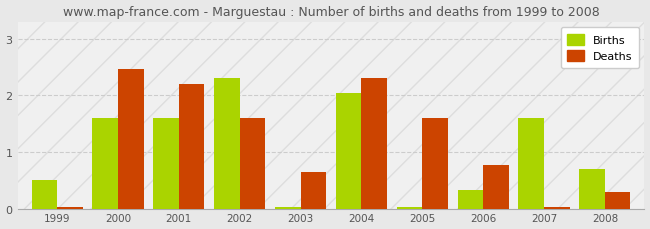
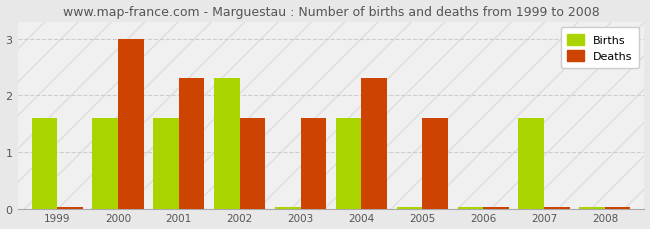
Births/1999: 0.50 -> 1.60
Deaths/2000: 2.46 -> 3.00
Deaths/2001: 2.20 -> 2.30
Deaths/2003: 0.64 -> 1.60
Births/2004: 2.04 -> 1.60
Births/2006: 0.32 -> 0.02
Deaths/2006: 0.76 -> 0.02
Births/2008: 0.70 -> 0.02
Deaths/2008: 0.30 -> 0.02
